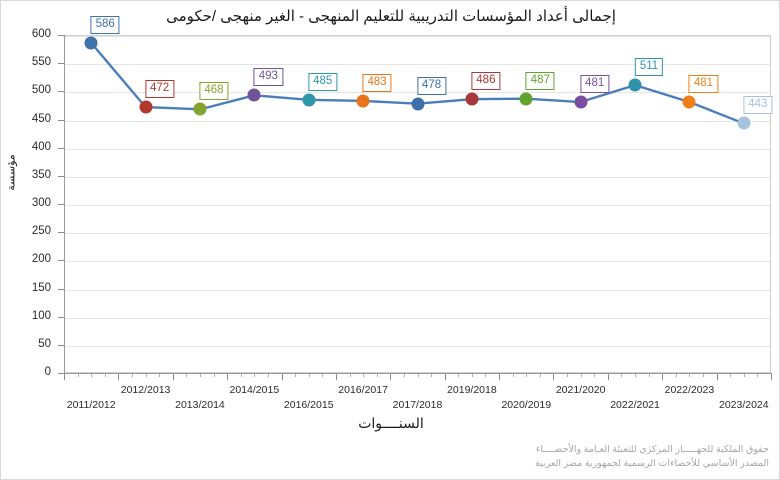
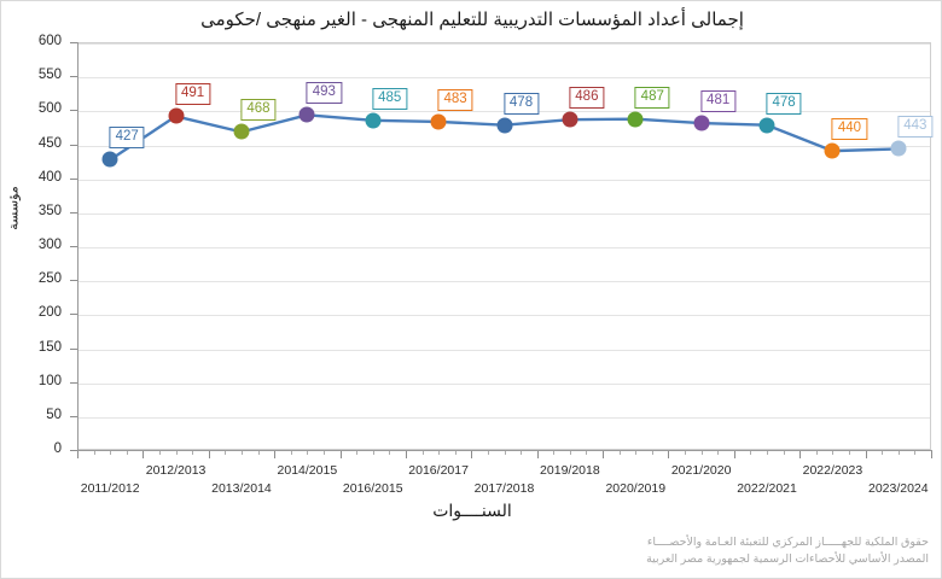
2011/2012: 586 -> 427
2012/2013: 472 -> 491
2022/2021: 511 -> 478
2022/2023: 481 -> 440
